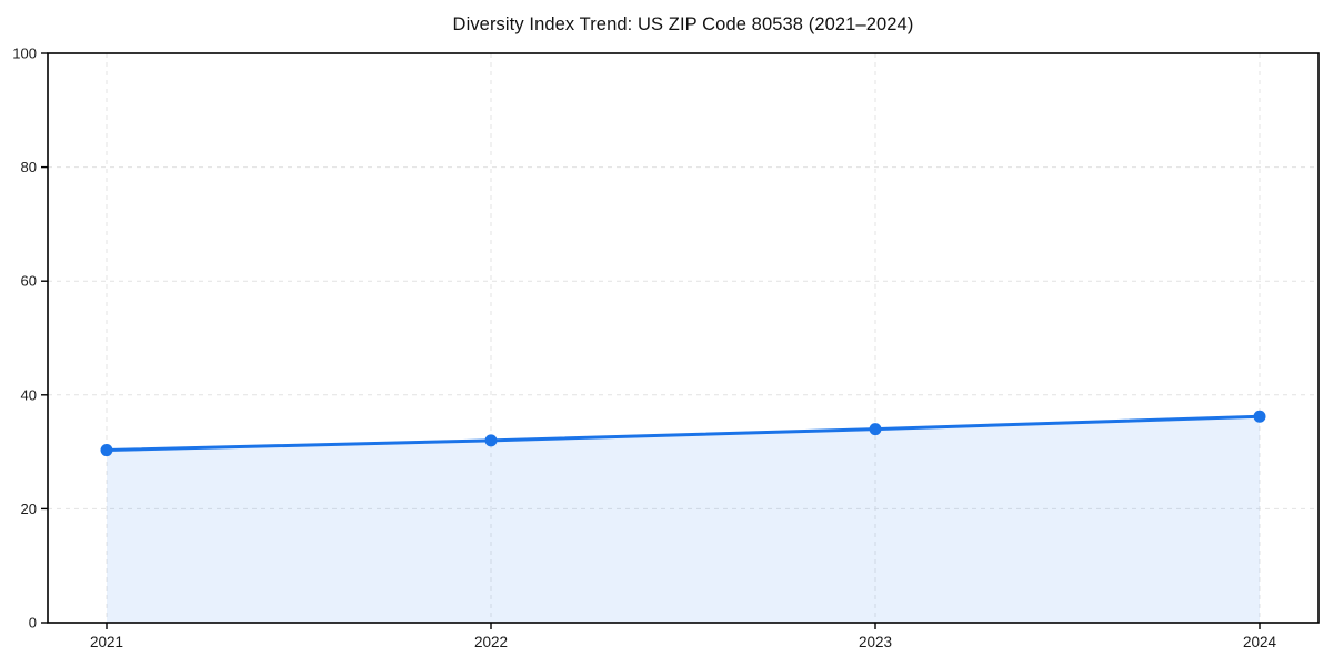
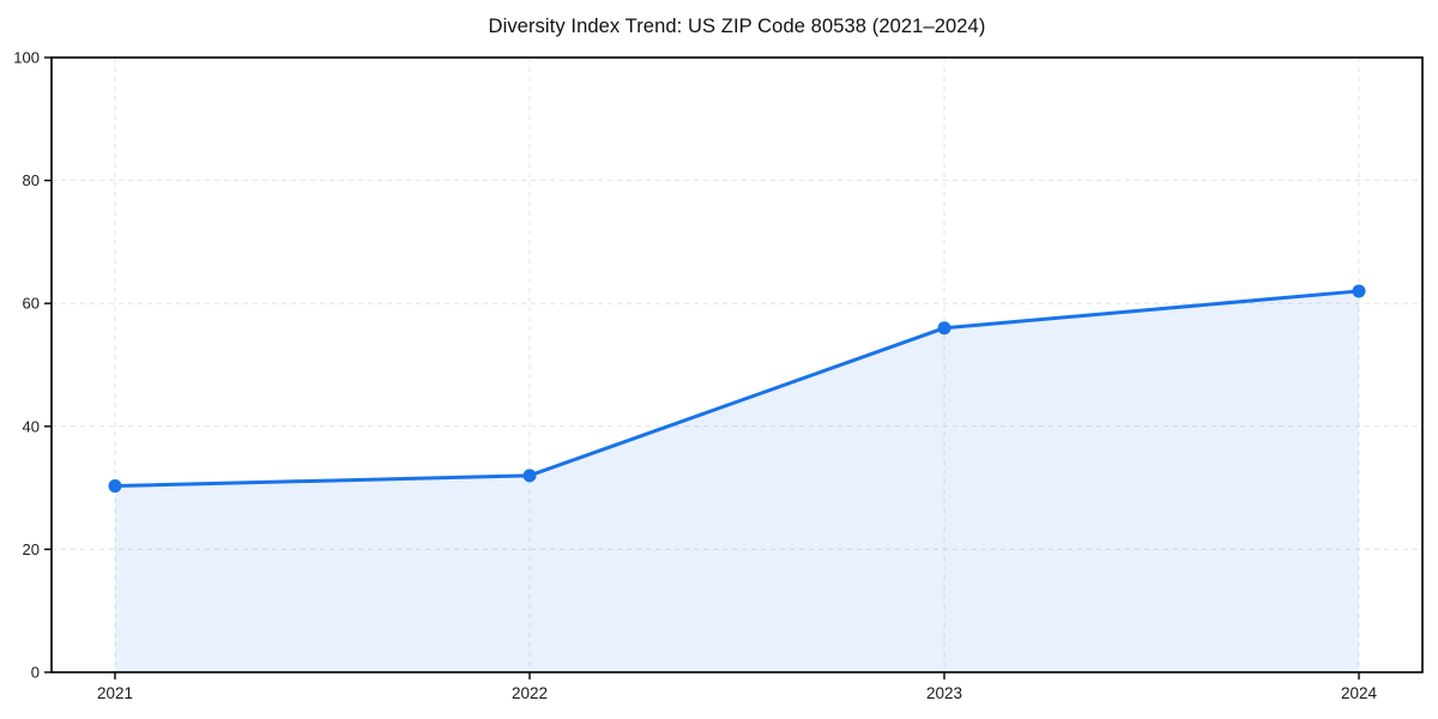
2023: 34 -> 56
2024: 36 -> 62
